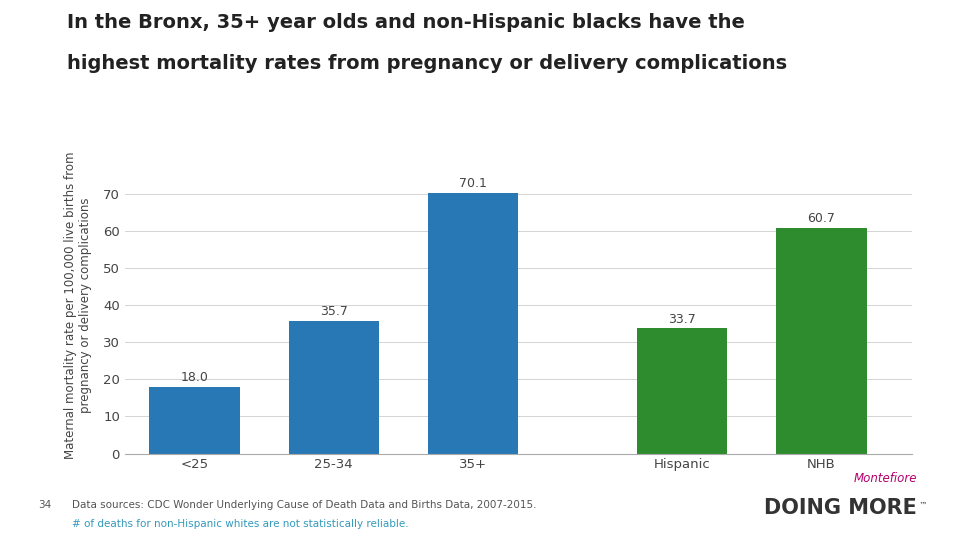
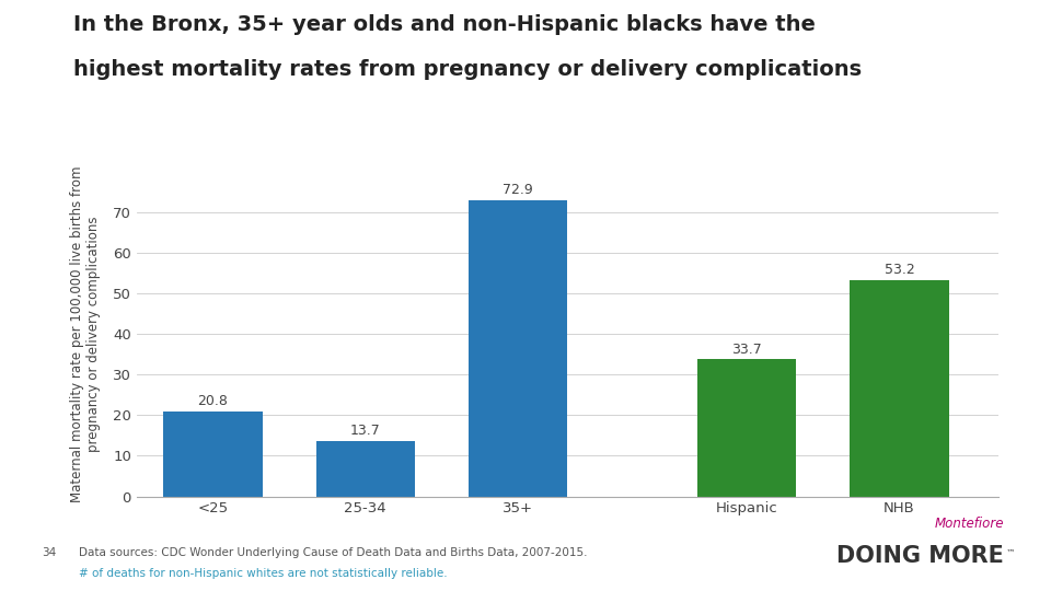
<25: 18.0 -> 20.8
25-34: 35.7 -> 13.7
35+: 70.1 -> 72.9
NHB: 60.7 -> 53.2
